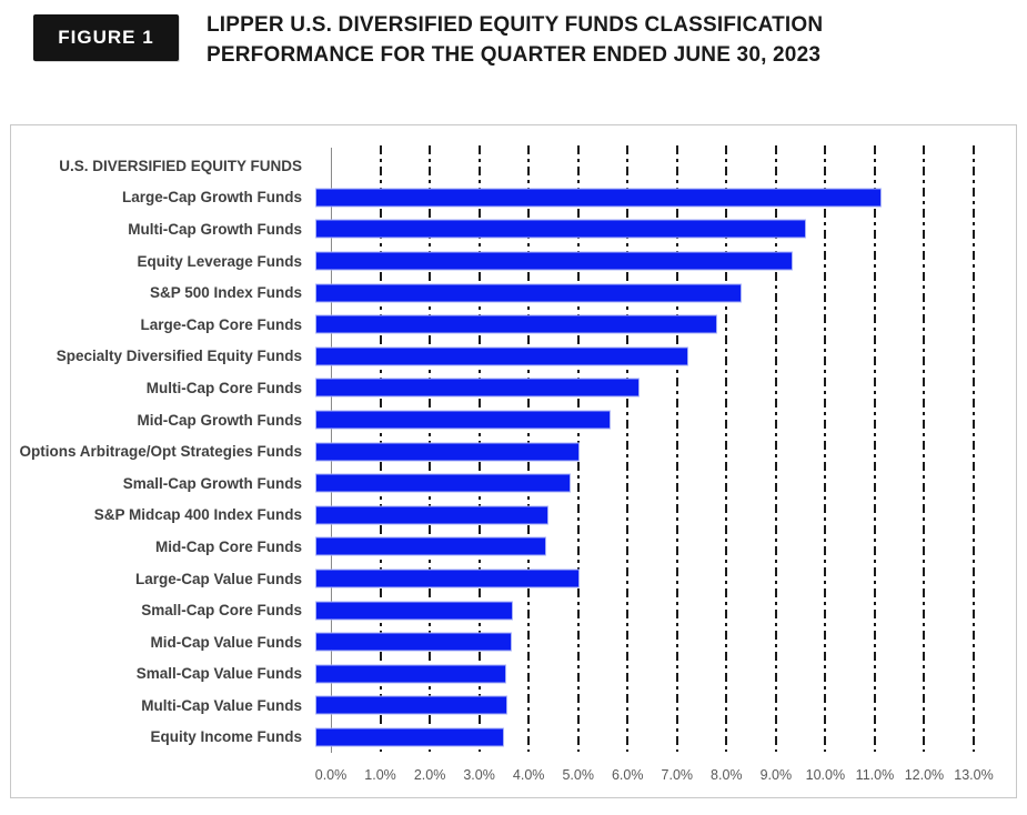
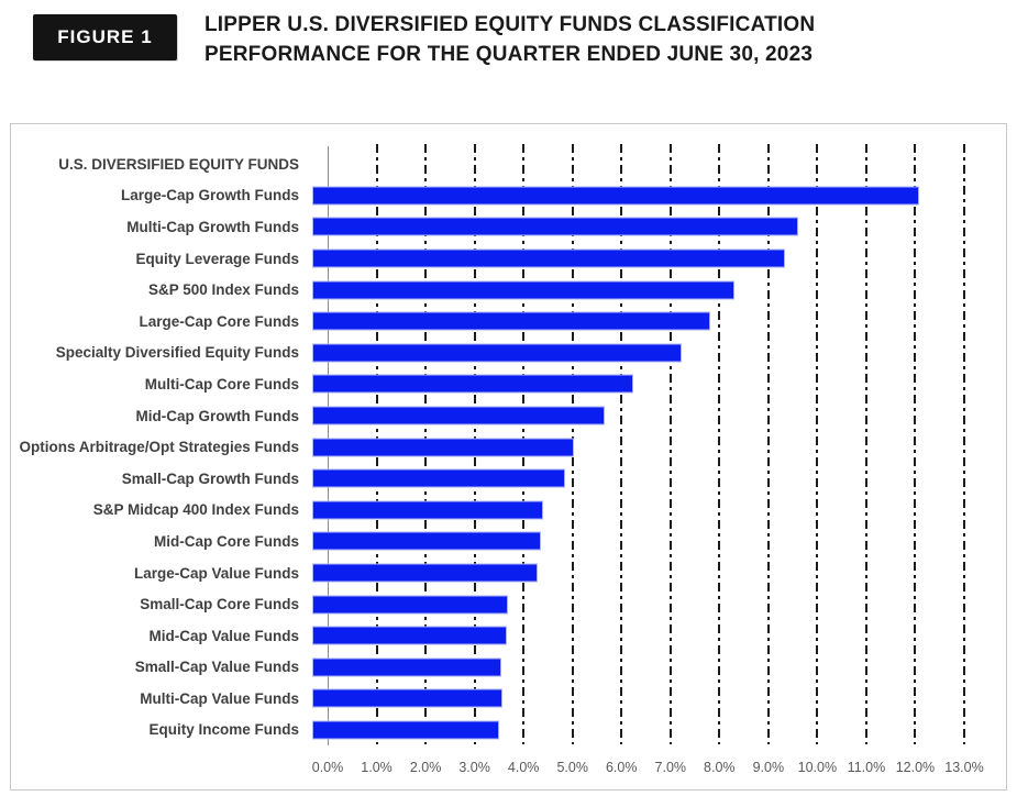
Large-Cap Growth Funds: 11.4% -> 12.3%
Large-Cap Value Funds: 5.3% -> 4.6%
